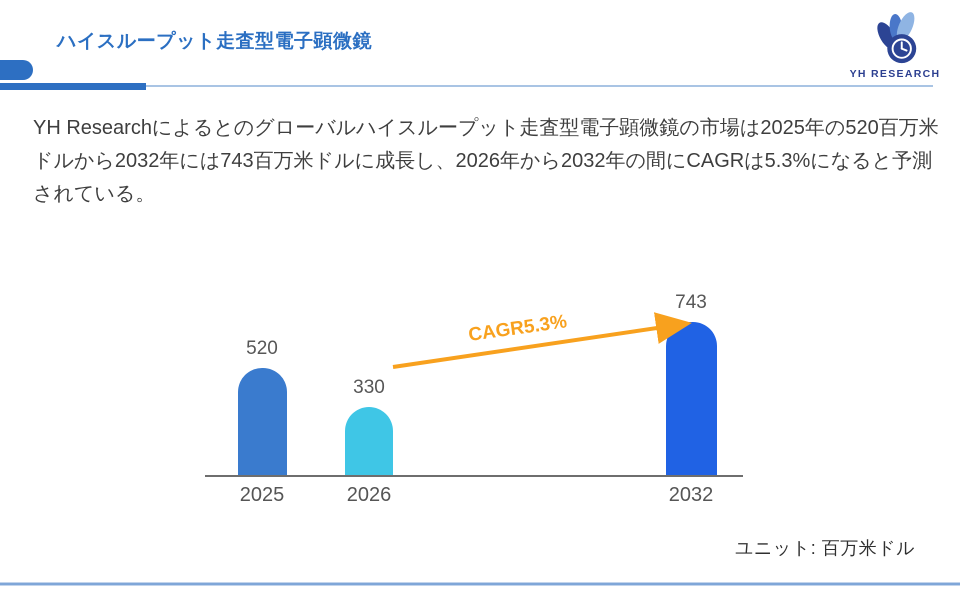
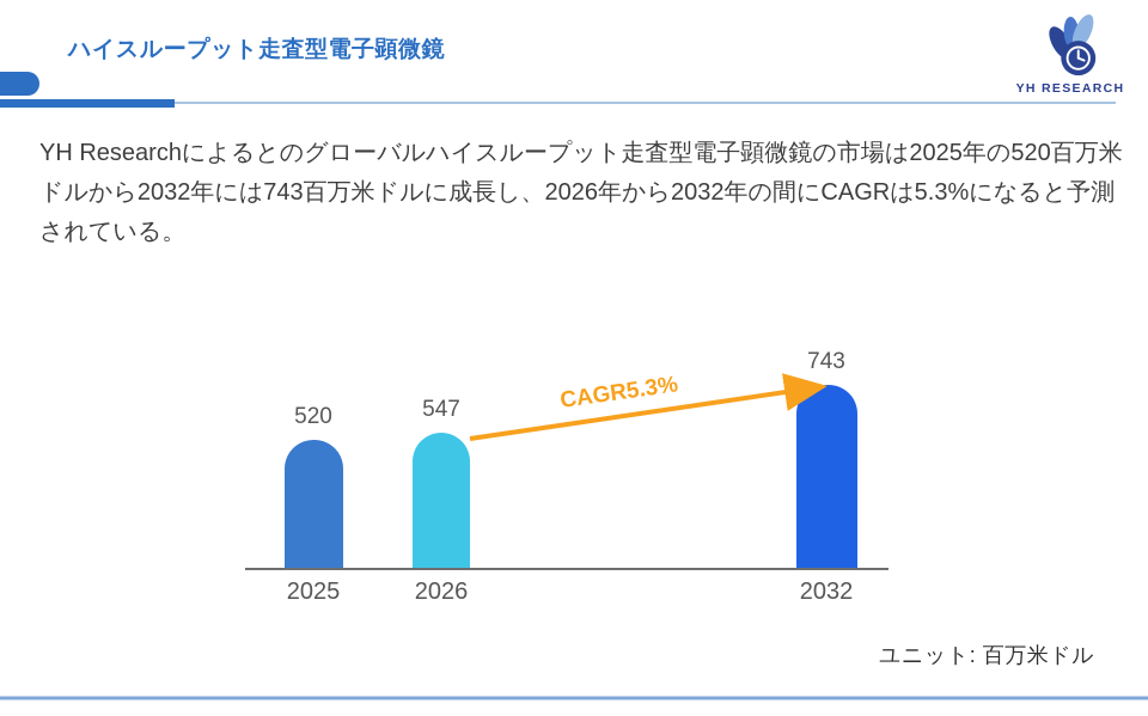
2026: 330 -> 547
